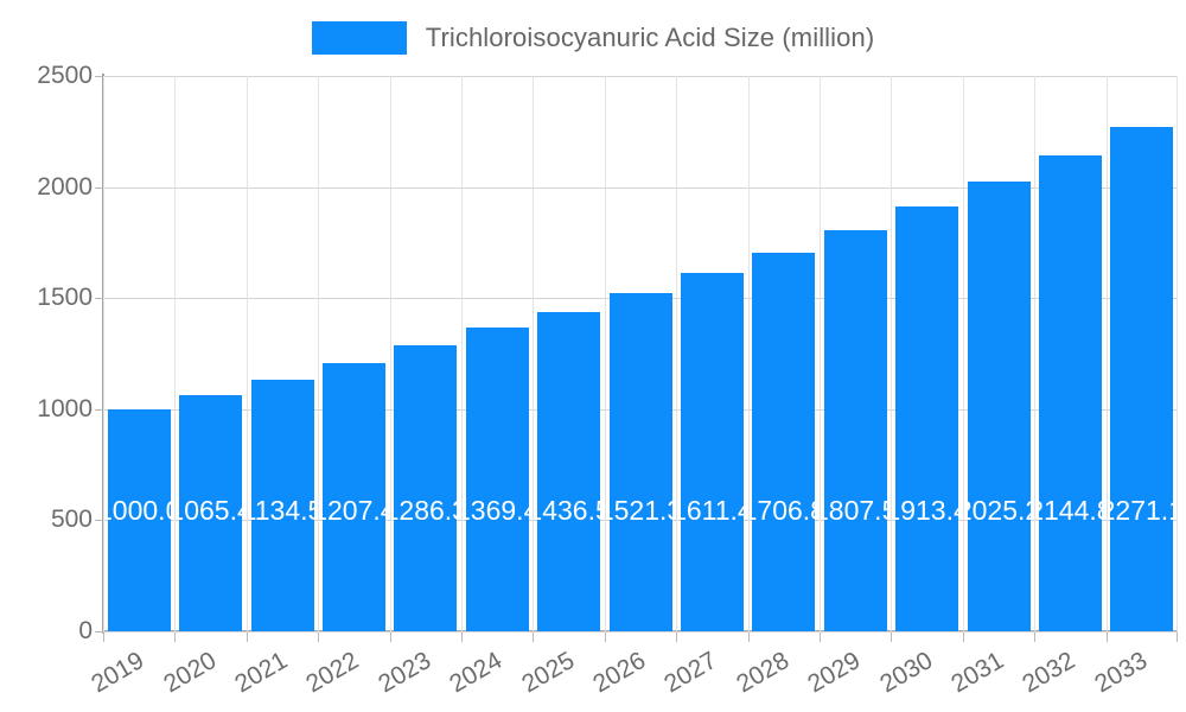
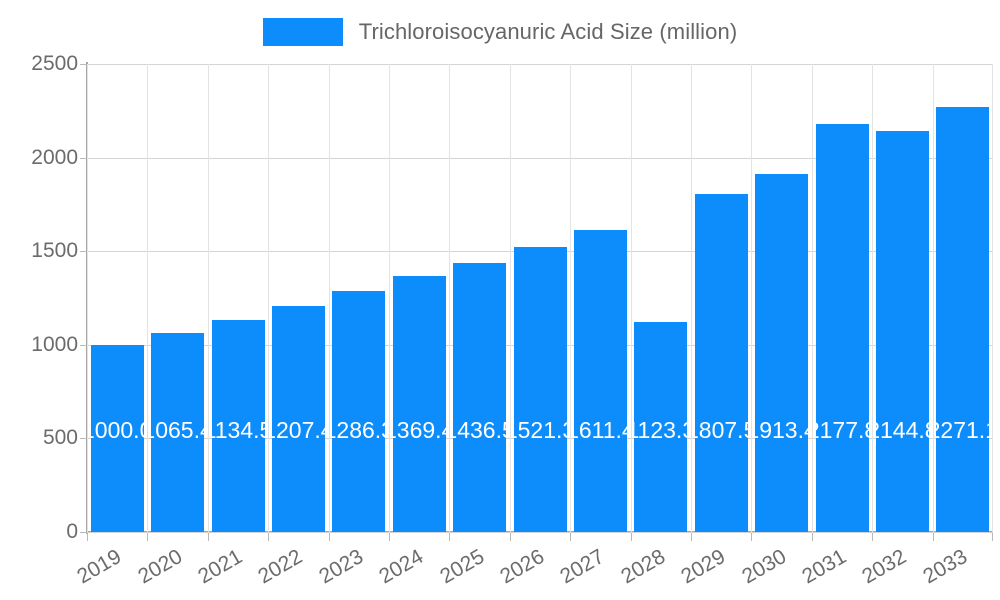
2028: 1706.8 -> 1123.3
2031: 2025.2 -> 2177.8
